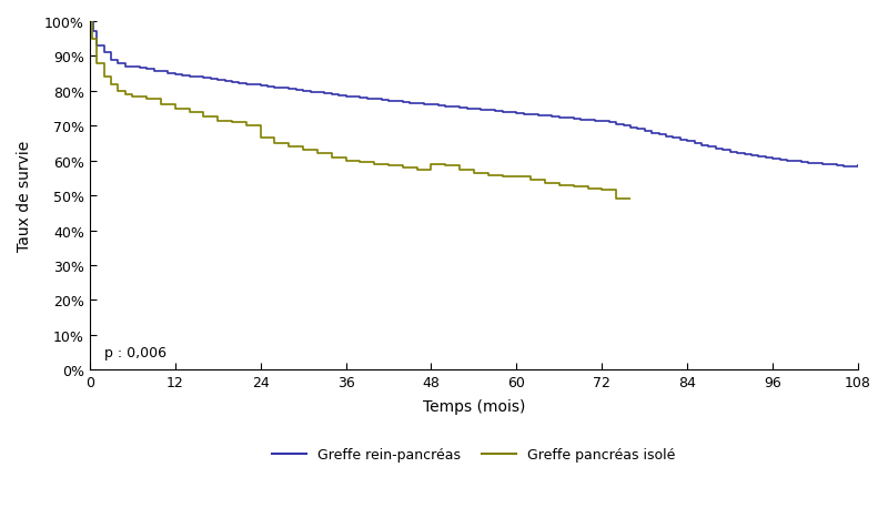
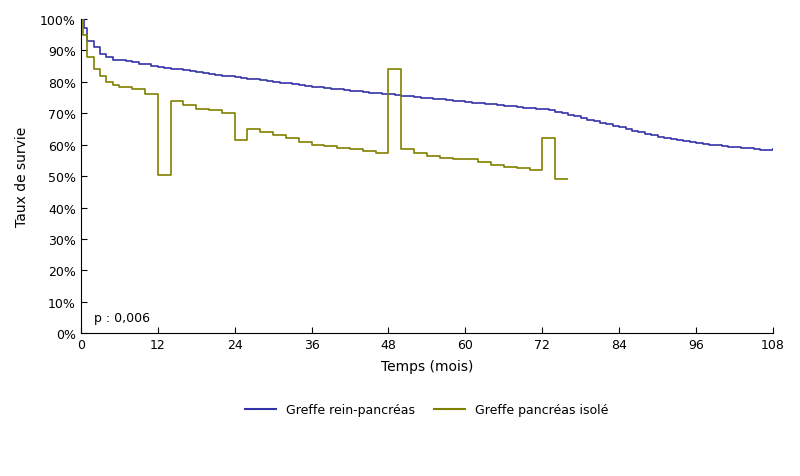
Greffe pancréas isolé/12: 75.0% -> 50.5%
Greffe pancréas isolé/24: 66.5% -> 61.5%
Greffe pancréas isolé/48: 59.0% -> 84.0%
Greffe pancréas isolé/72: 51.5% -> 62.0%
